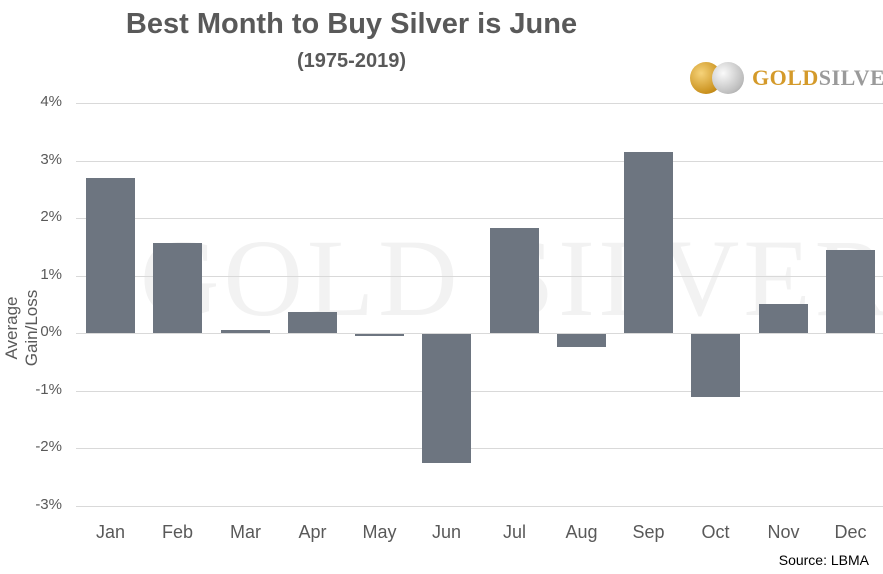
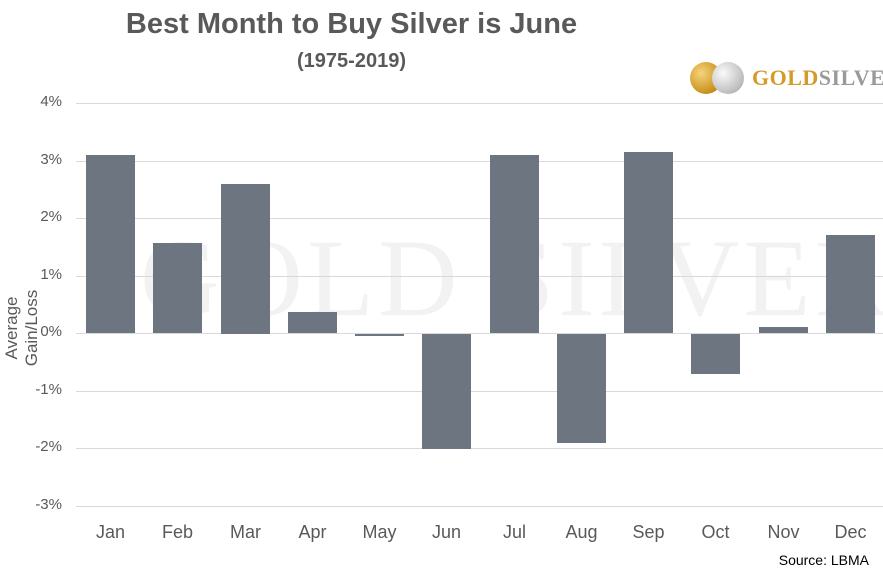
Jan: 2.7% -> 3.1%
Mar: 0.1% -> 2.6%
Jun: -2.2% -> -2.0%
Jul: 1.8% -> 3.1%
Aug: -0.2% -> -1.9%
Oct: -1.1% -> -0.7%
Nov: 0.5% -> 0.1%
Dec: 1.4% -> 1.7%
